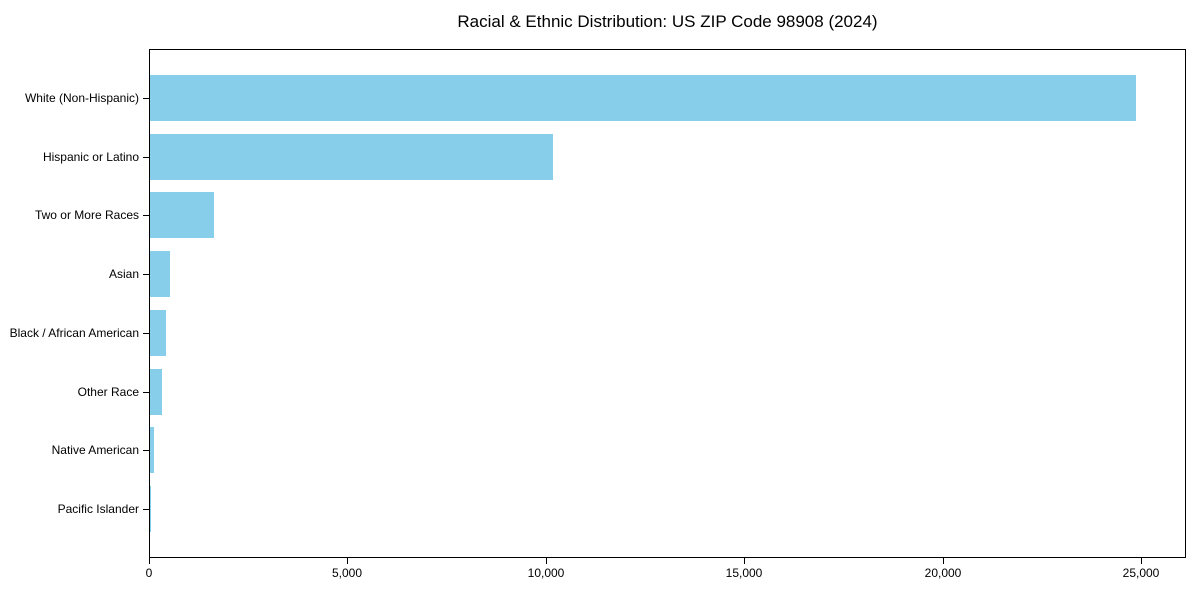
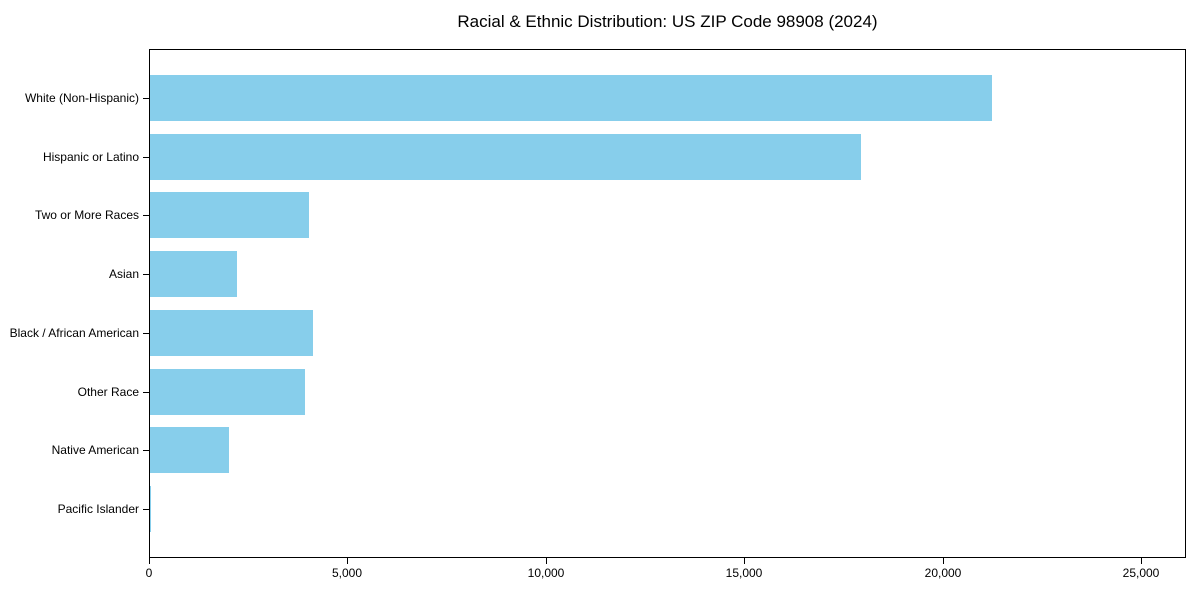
White (Non-Hispanic): 24800 -> 21200
Hispanic or Latino: 10200 -> 17900
Two or More Races: 1600 -> 4000
Asian: 500 -> 2200
Black / African American: 400 -> 4100
Other Race: 300 -> 3900
Native American: 100 -> 2000
